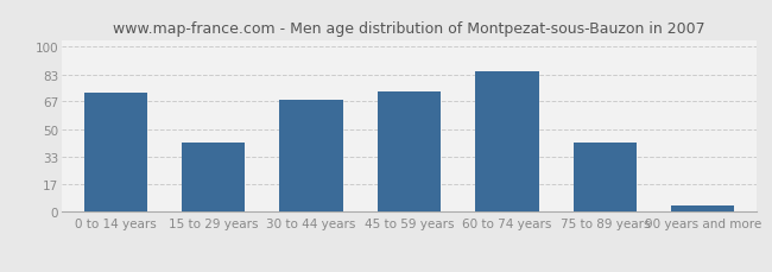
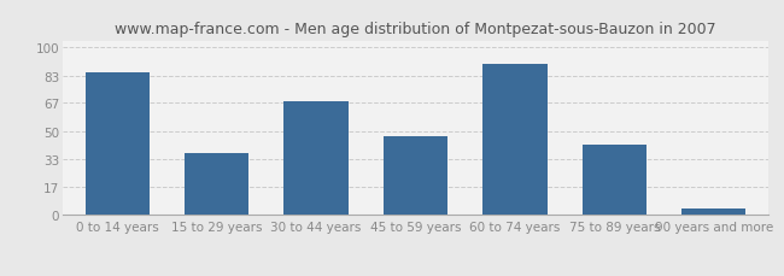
0 to 14 years: 72 -> 85
15 to 29 years: 42 -> 37
45 to 59 years: 73 -> 47
60 to 74 years: 85 -> 90
